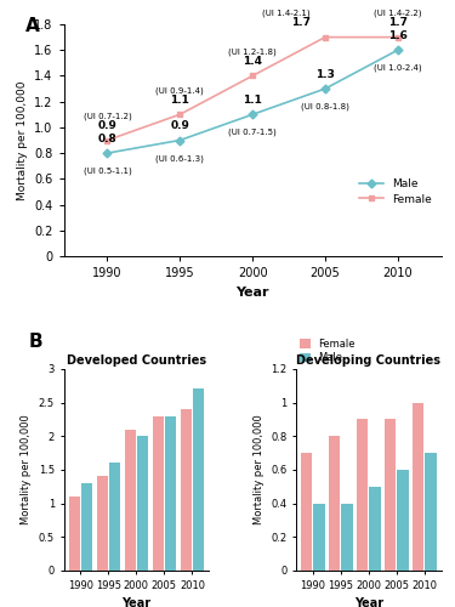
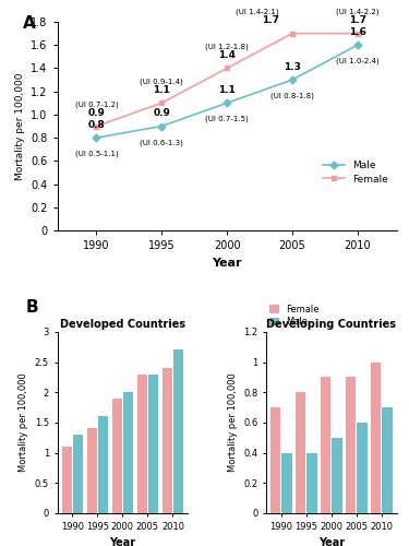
Developed Countries/Female/2000: 2.1 -> 1.9
